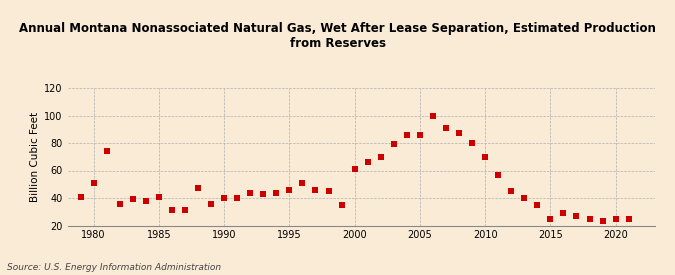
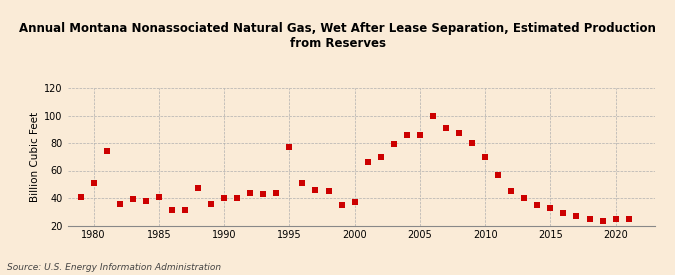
1995: 46 -> 77
2000: 61 -> 37
2015: 25 -> 33
